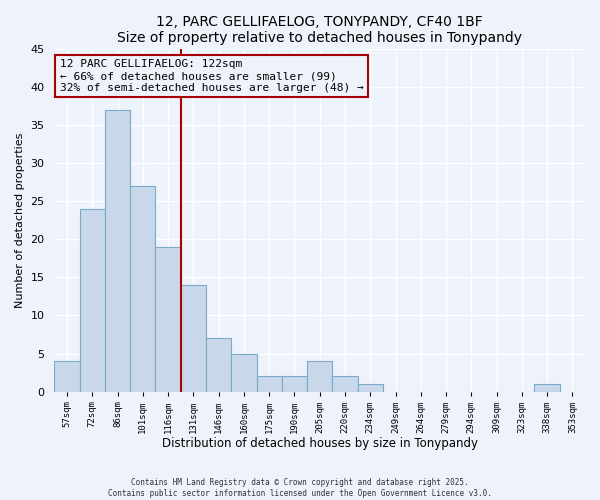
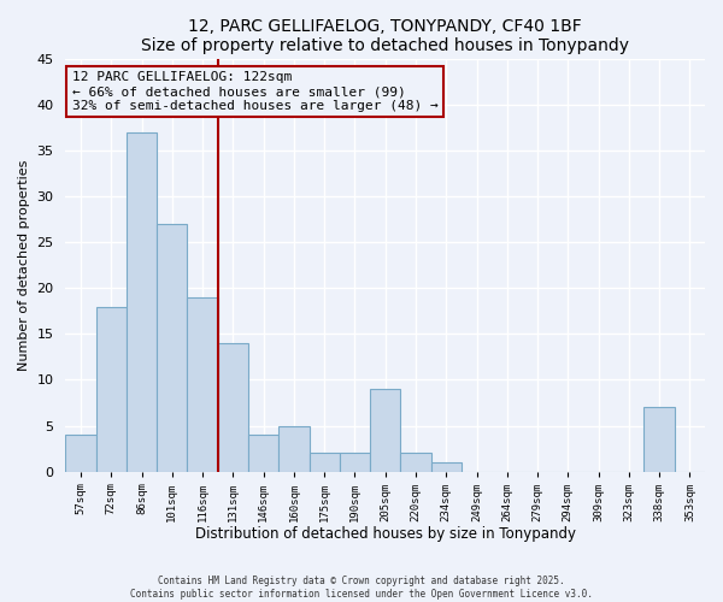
72sqm: 24 -> 18
146sqm: 7 -> 4
205sqm: 4 -> 9
338sqm: 1 -> 7
